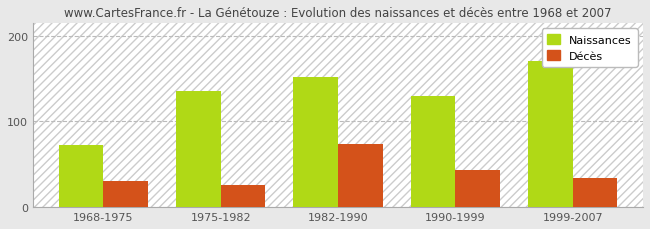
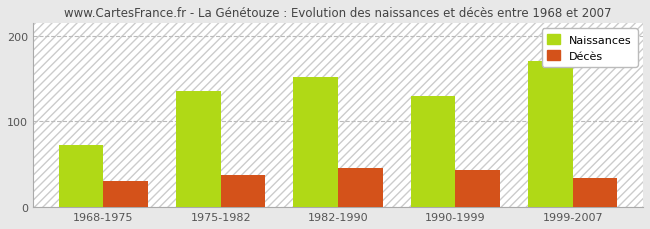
Décès/1975-1982: 26 -> 38
Décès/1982-1990: 74 -> 46
